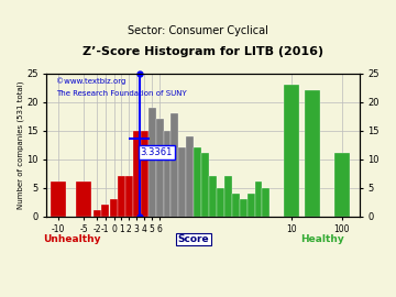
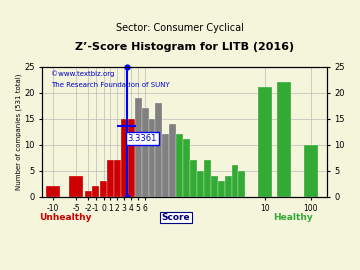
-10: 6 -> 2
-5: 6 -> 4
10: 23 -> 21
100: 11 -> 10
